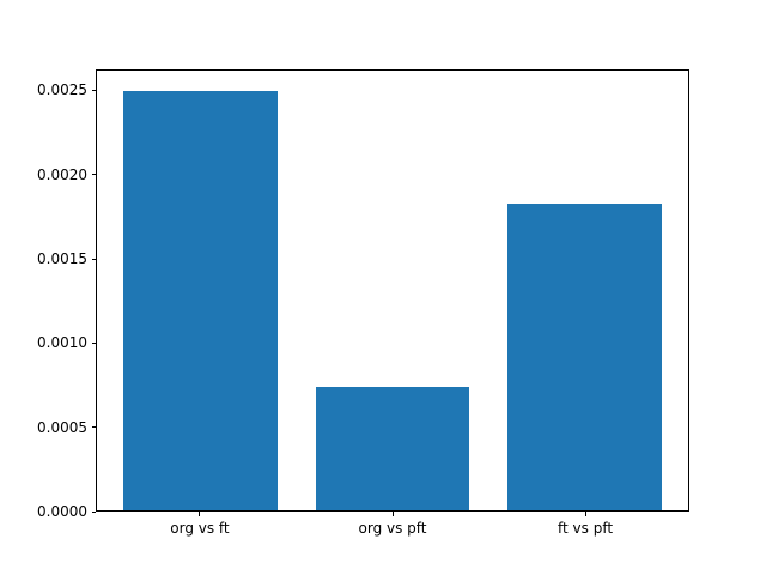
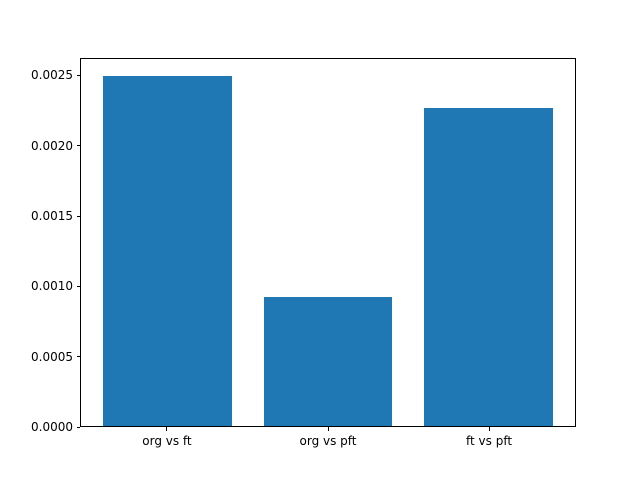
org vs pft: 0.00074 -> 0.00092
ft vs pft: 0.00183 -> 0.00227
